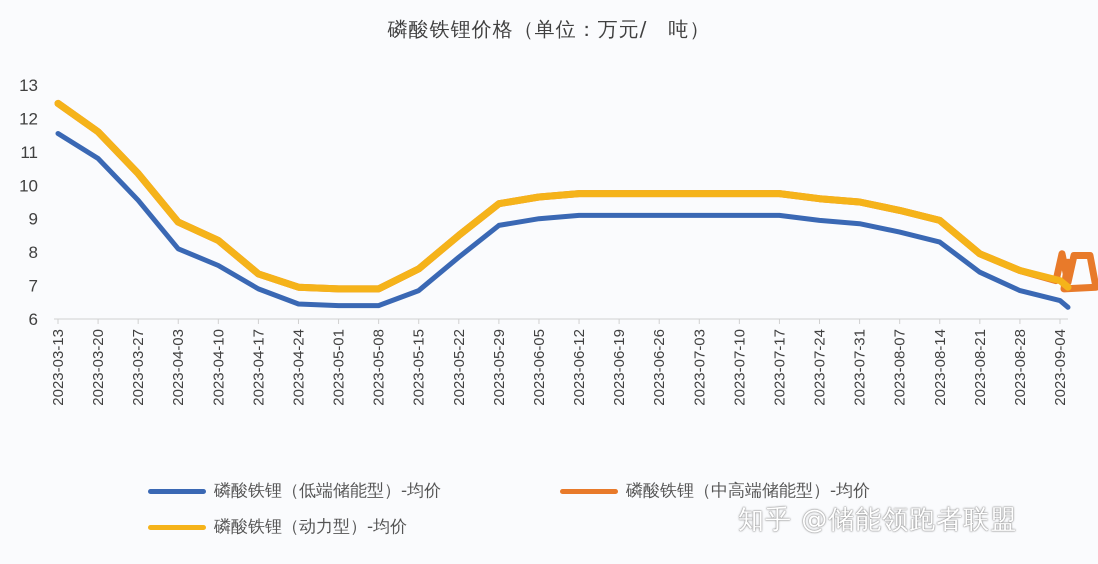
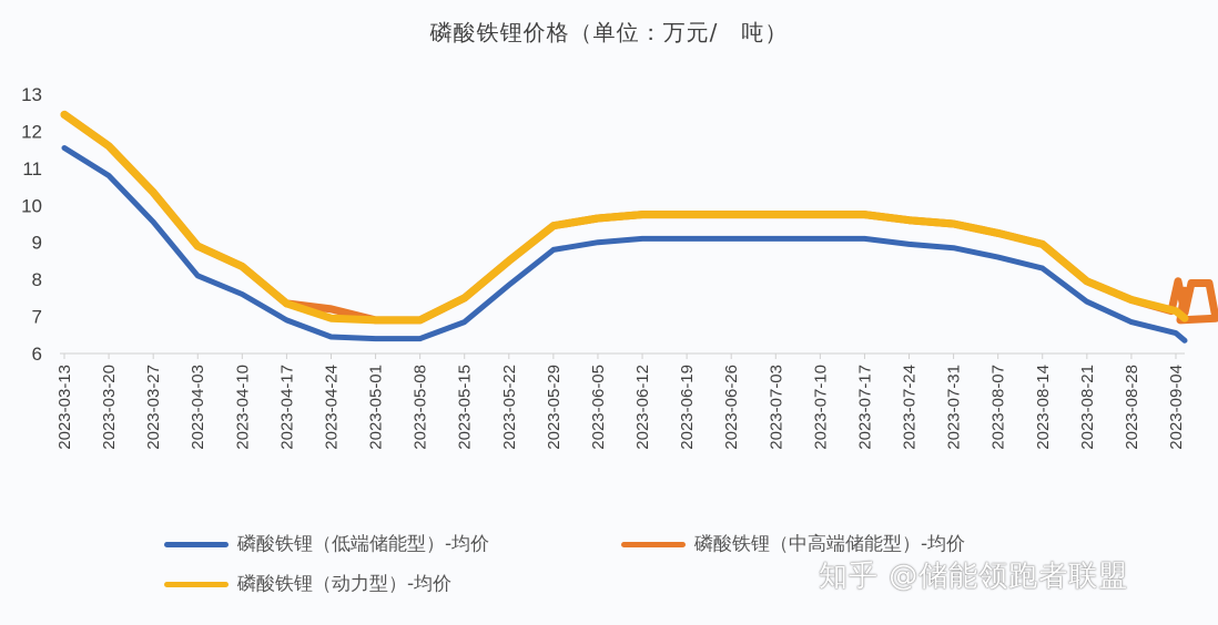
磷酸铁锂（中高端储能型）-均价/2023-04-24: 7.0 -> 7.2
